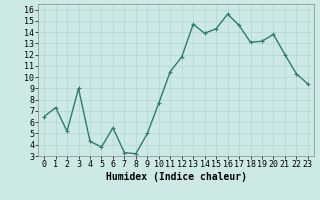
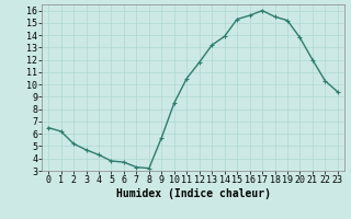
1: 7.3 -> 6.2
3: 9.0 -> 4.7
6: 5.5 -> 3.7
9: 5.0 -> 5.7
10: 7.7 -> 8.5
13: 14.7 -> 13.2
15: 14.3 -> 15.3
17: 14.6 -> 16.0
18: 13.1 -> 15.5
19: 13.2 -> 15.2
